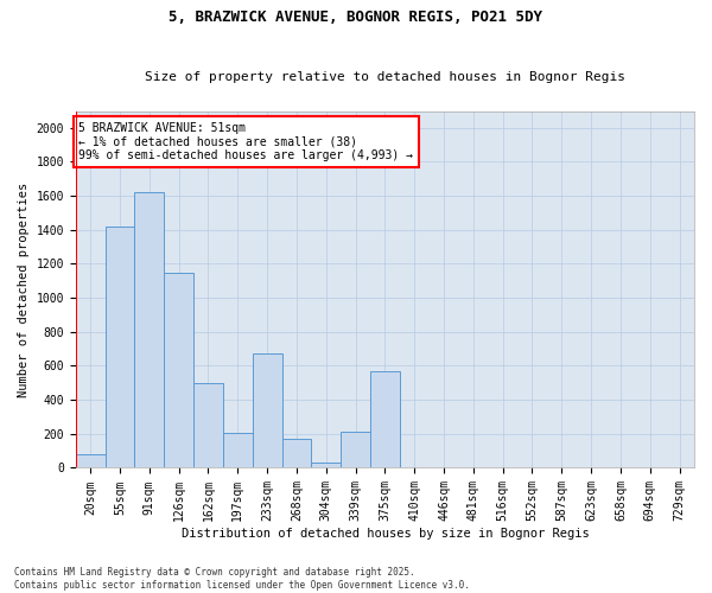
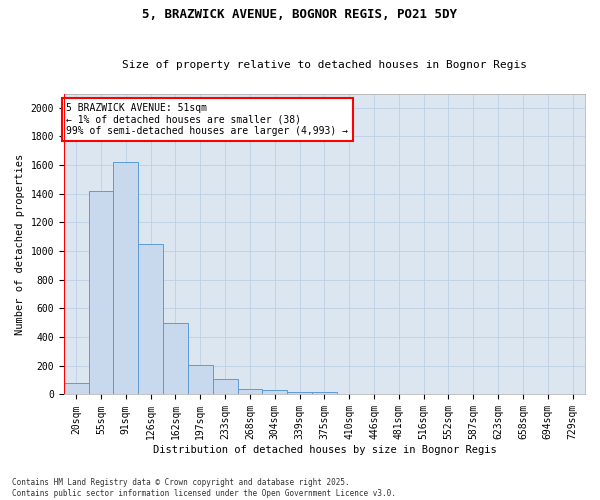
126sqm: 1150 -> 1050
233sqm: 670 -> 100
268sqm: 170 -> 40
339sqm: 210 -> 20
375sqm: 570 -> 20
